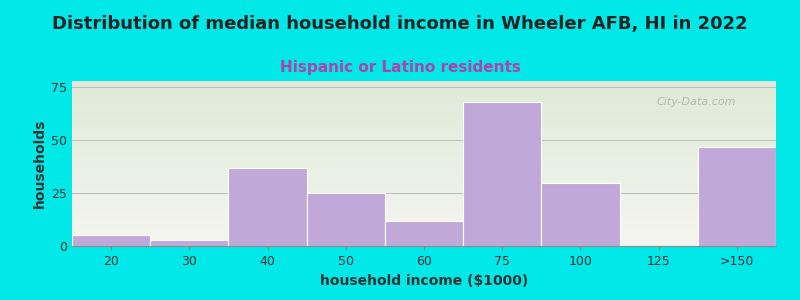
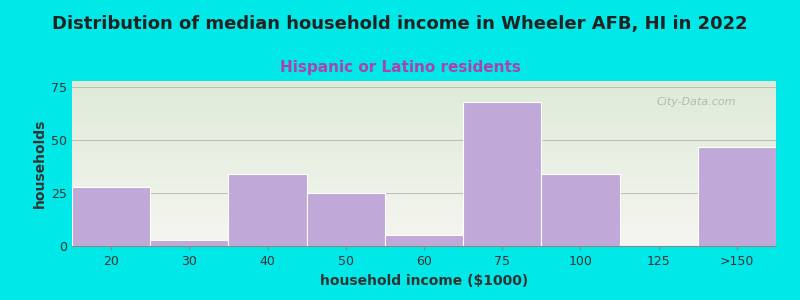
20: 5 -> 28
40: 37 -> 34
60: 12 -> 5
100: 30 -> 34
